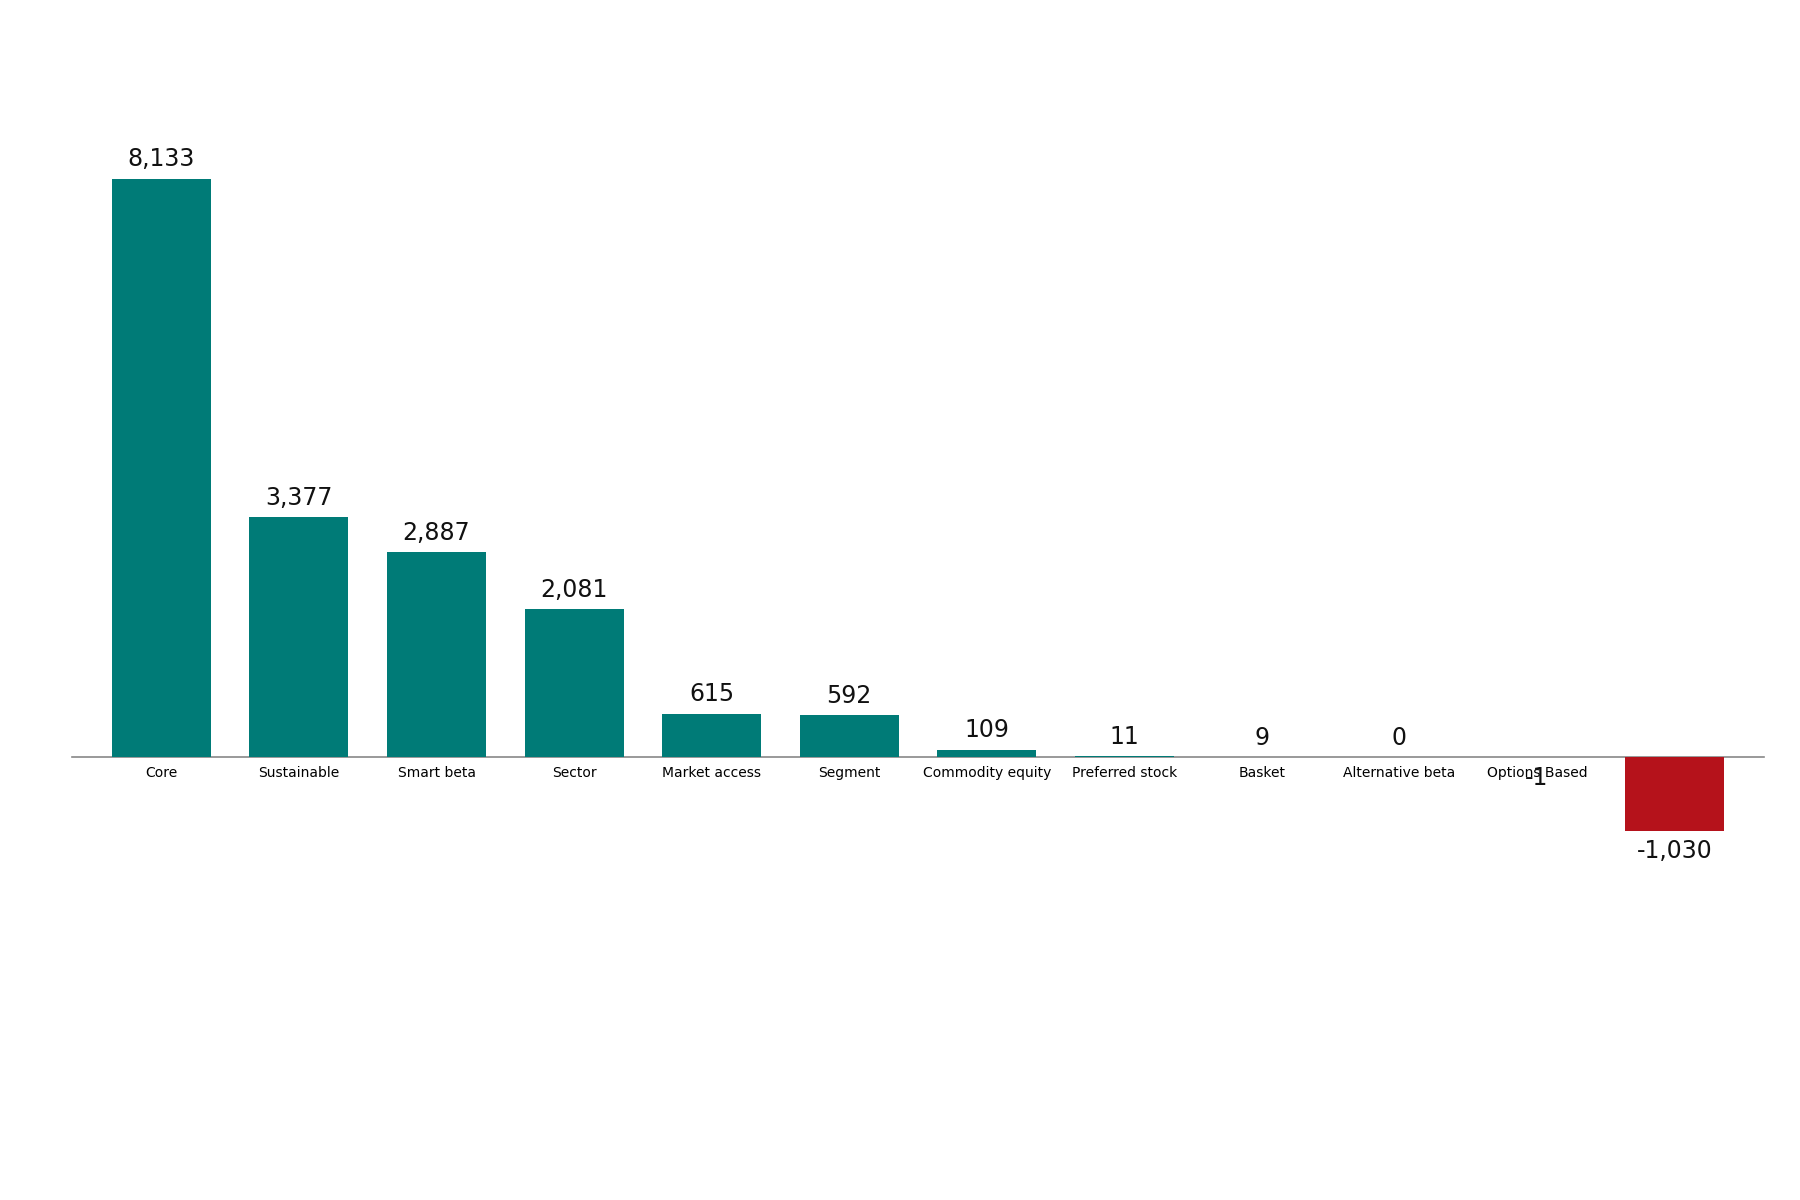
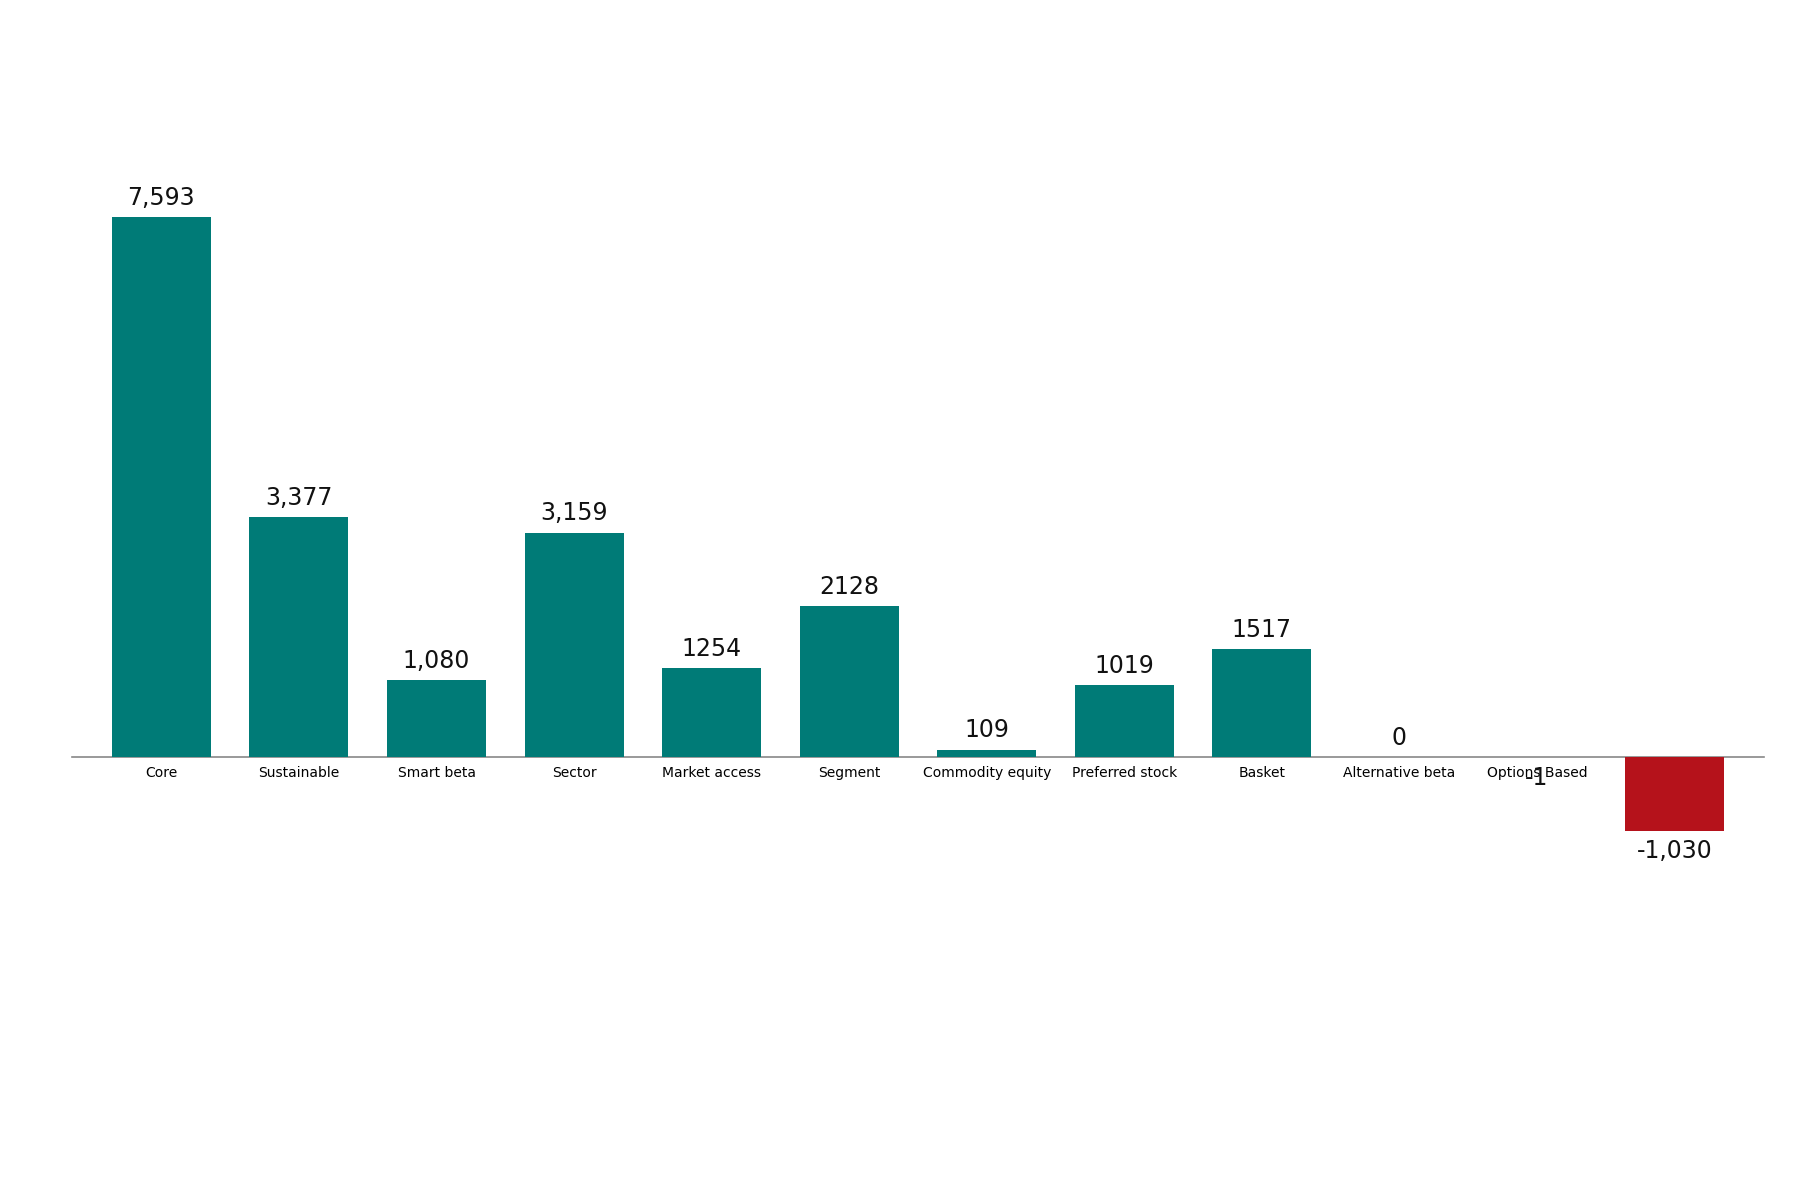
Core: 8,133 -> 7,593
Smart beta: 2,887 -> 1,080
Sector: 2,081 -> 3,159
Market access: 615 -> 1254
Segment: 592 -> 2128
Preferred stock: 11 -> 1019
Basket: 9 -> 1517
